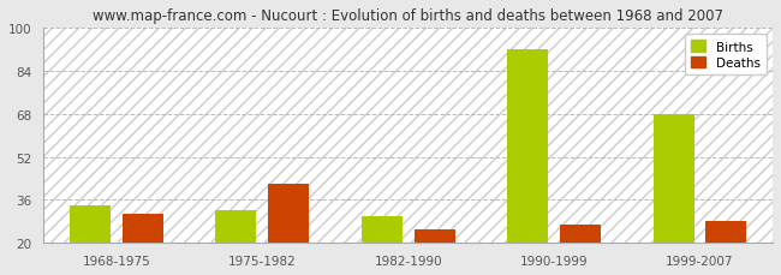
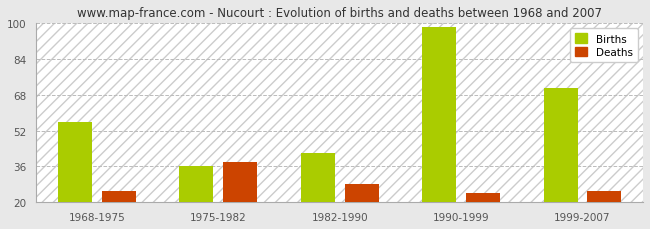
Births/1968-1975: 34 -> 56
Deaths/1968-1975: 31 -> 25
Births/1975-1982: 32 -> 36
Deaths/1975-1982: 42 -> 38
Births/1982-1990: 30 -> 42
Deaths/1982-1990: 25 -> 28
Births/1990-1999: 92 -> 98
Deaths/1990-1999: 27 -> 24
Births/1999-2007: 68 -> 71
Deaths/1999-2007: 28 -> 25
